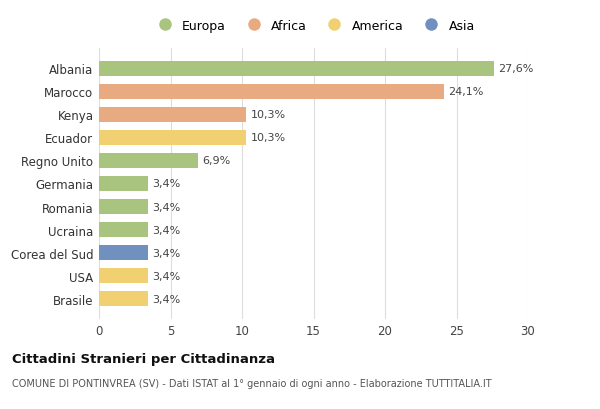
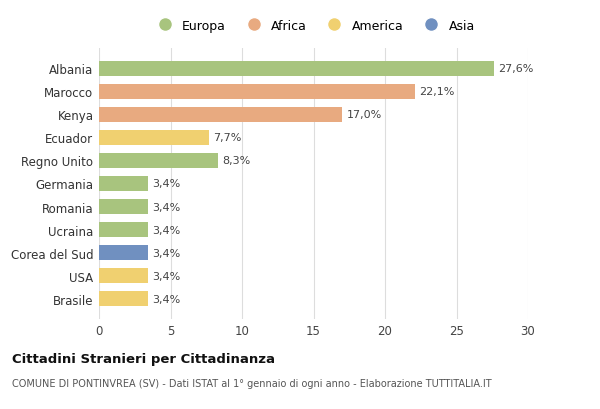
Marocco: 24,1% -> 22,1%
Kenya: 10,3% -> 17,0%
Ecuador: 10,3% -> 7,7%
Regno Unito: 6,9% -> 8,3%
